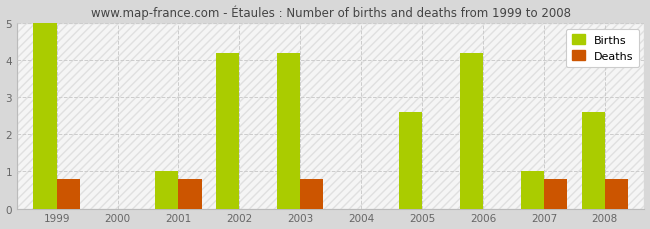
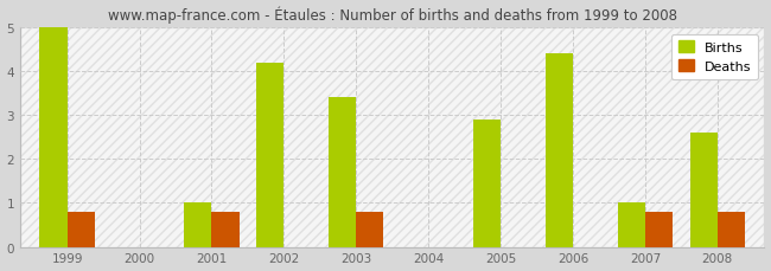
Births/2003: 4.2 -> 3.4
Births/2005: 2.6 -> 2.9
Births/2006: 4.2 -> 4.4
